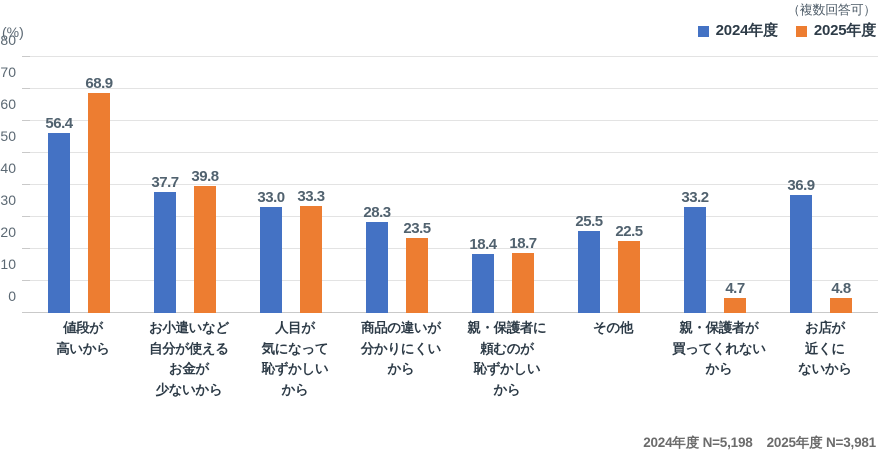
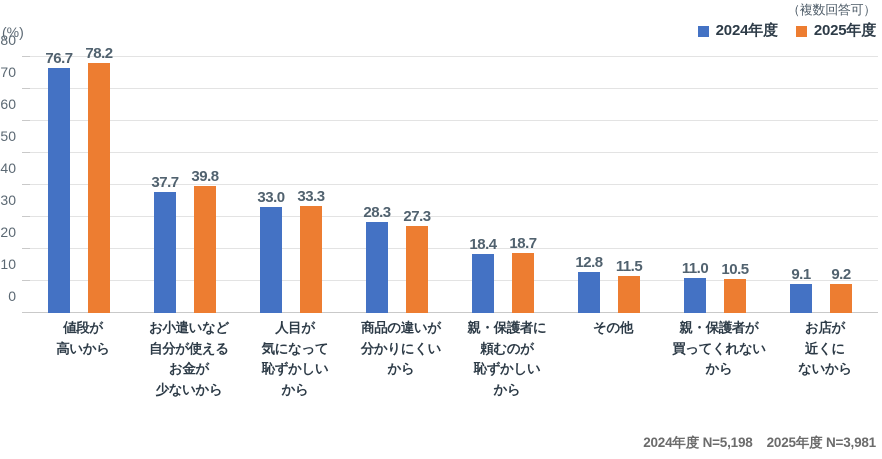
2024年度/値段が 高いから: 56.4 -> 76.7
2025年度/値段が 高いから: 68.9 -> 78.2
2025年度/商品の違いが 分かりにくい から: 23.5 -> 27.3
2024年度/その他: 25.5 -> 12.8
2025年度/その他: 22.5 -> 11.5
2024年度/親・保護者が 買ってくれない から: 33.2 -> 11.0
2025年度/親・保護者が 買ってくれない から: 4.7 -> 10.5
2024年度/お店が 近くに ないから: 36.9 -> 9.1
2025年度/お店が 近くに ないから: 4.8 -> 9.2
